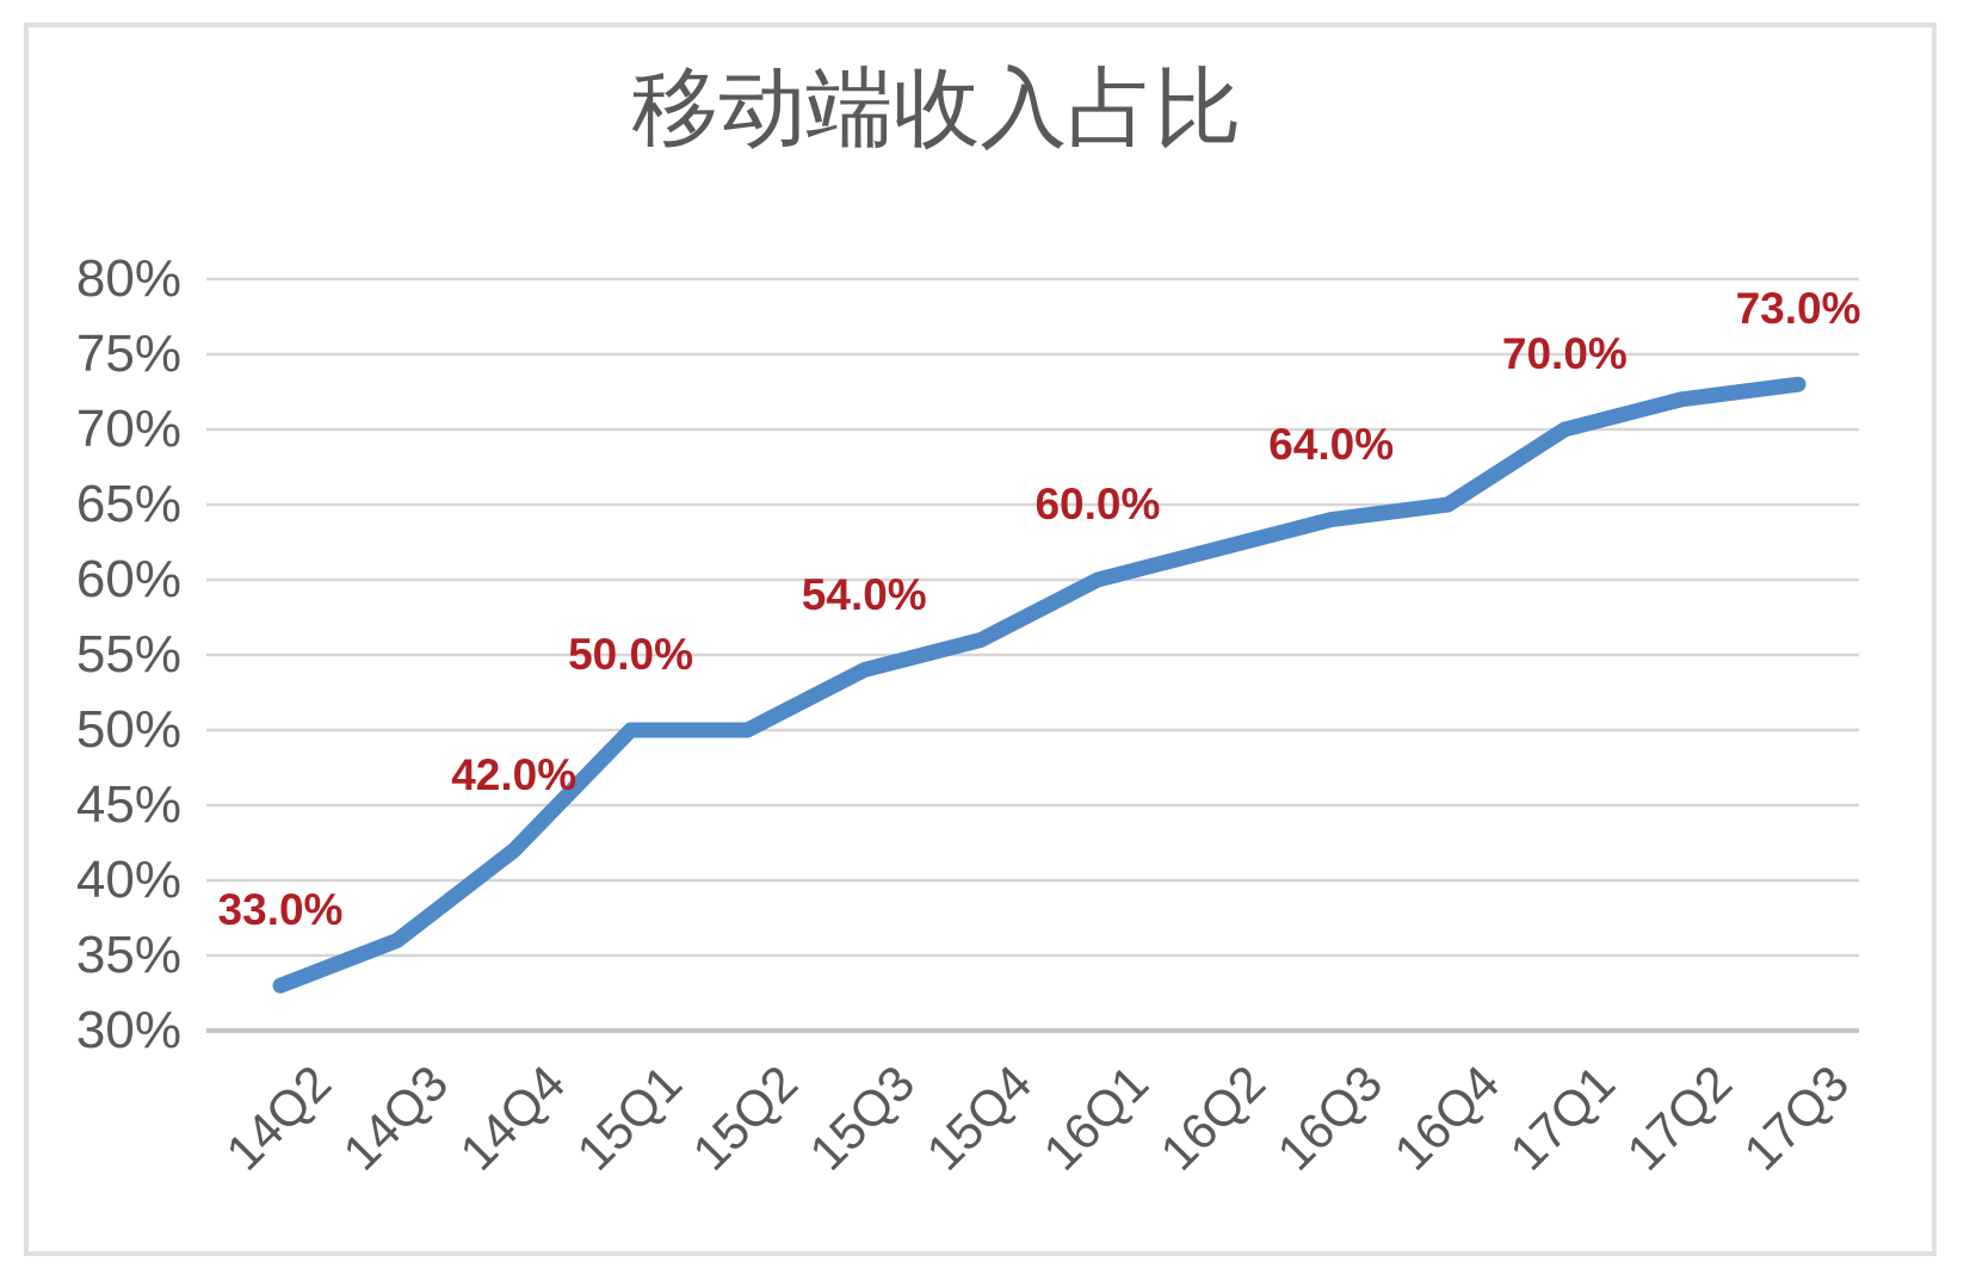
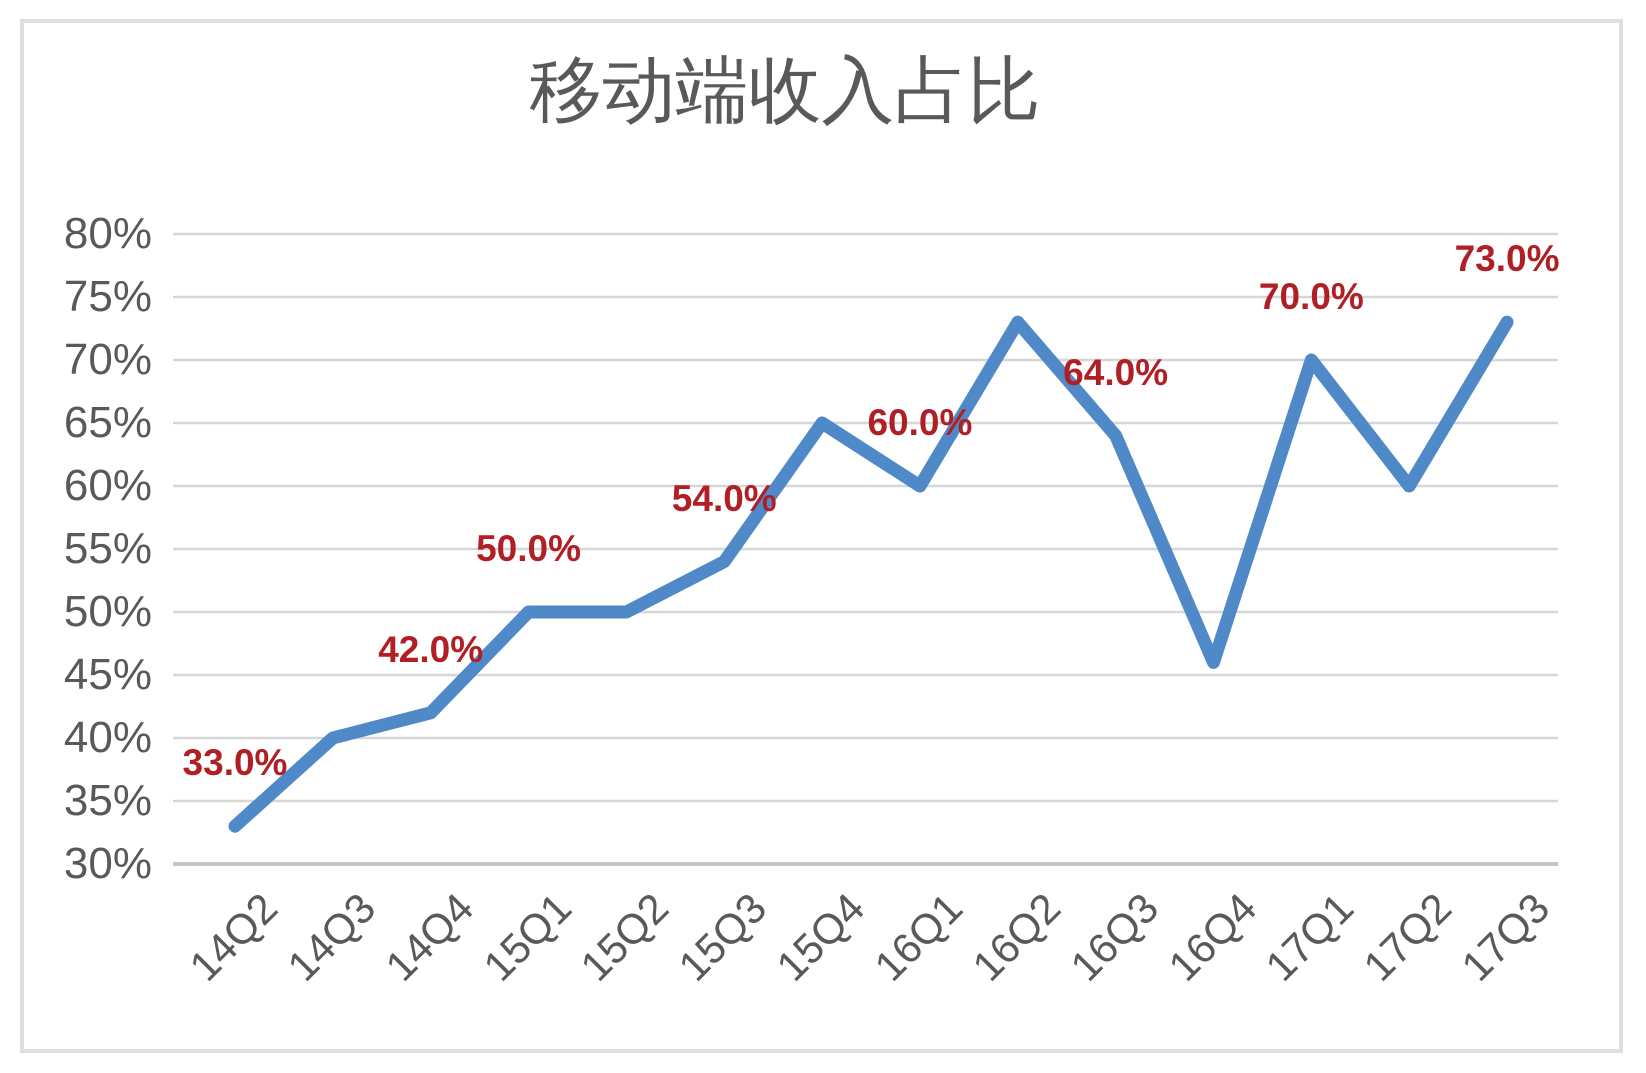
14Q3: 36% -> 40%
15Q4: 56% -> 65%
16Q2: 62% -> 73%
16Q4: 65% -> 46%
17Q2: 72% -> 60%
